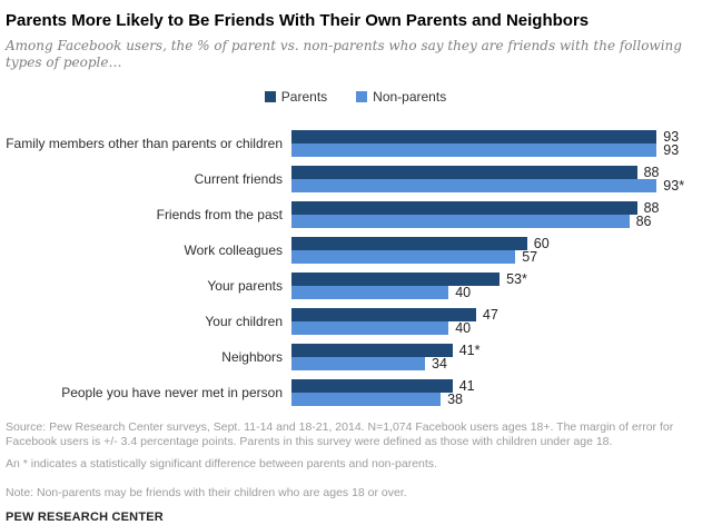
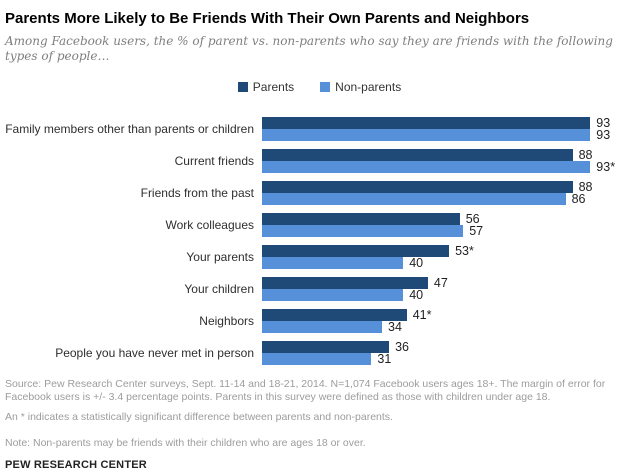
Parents/Work colleagues: 60 -> 56
Parents/People you have never met in person: 41 -> 36
Non-parents/People you have never met in person: 38 -> 31
